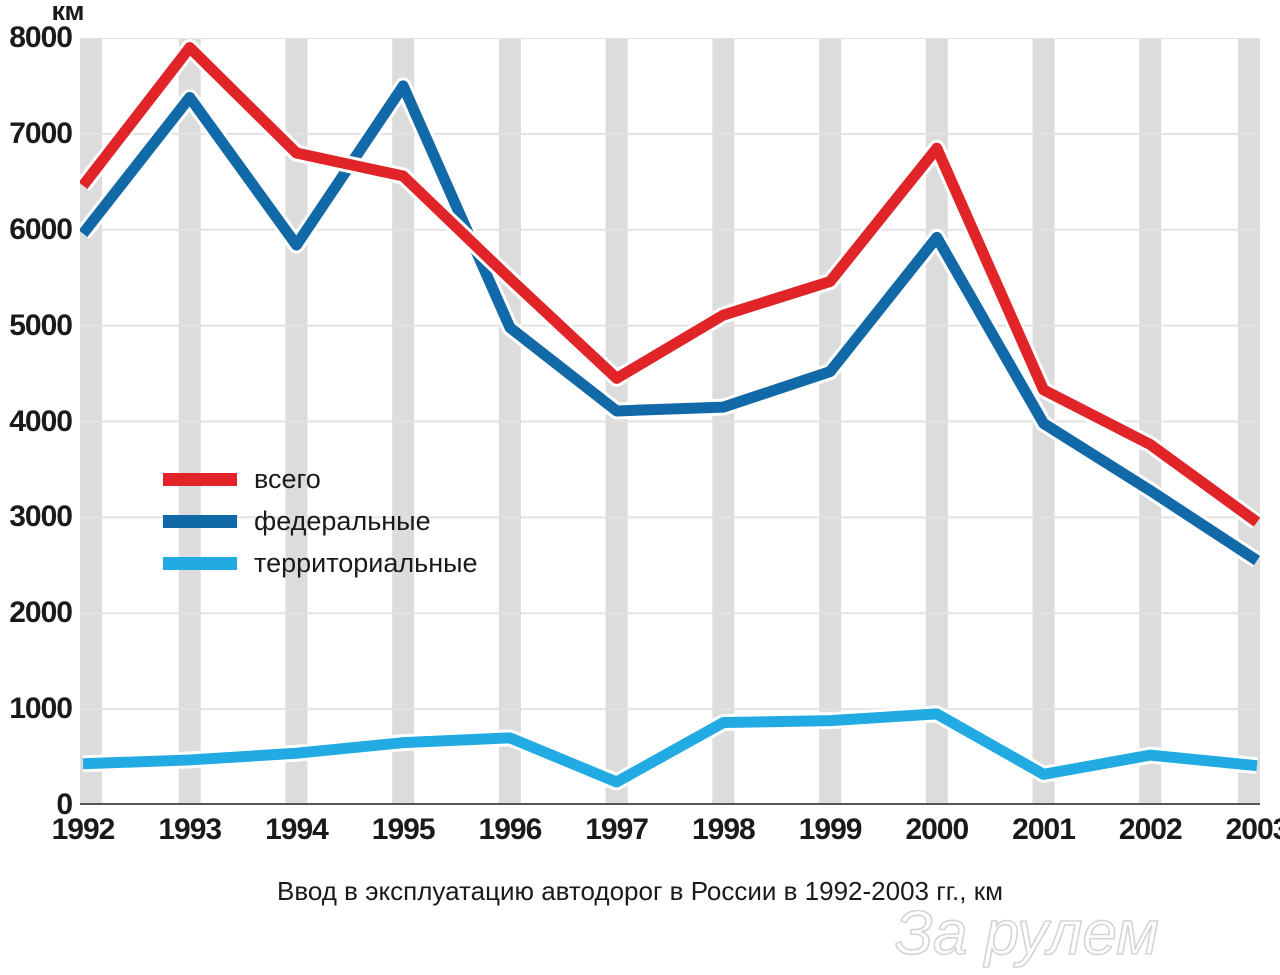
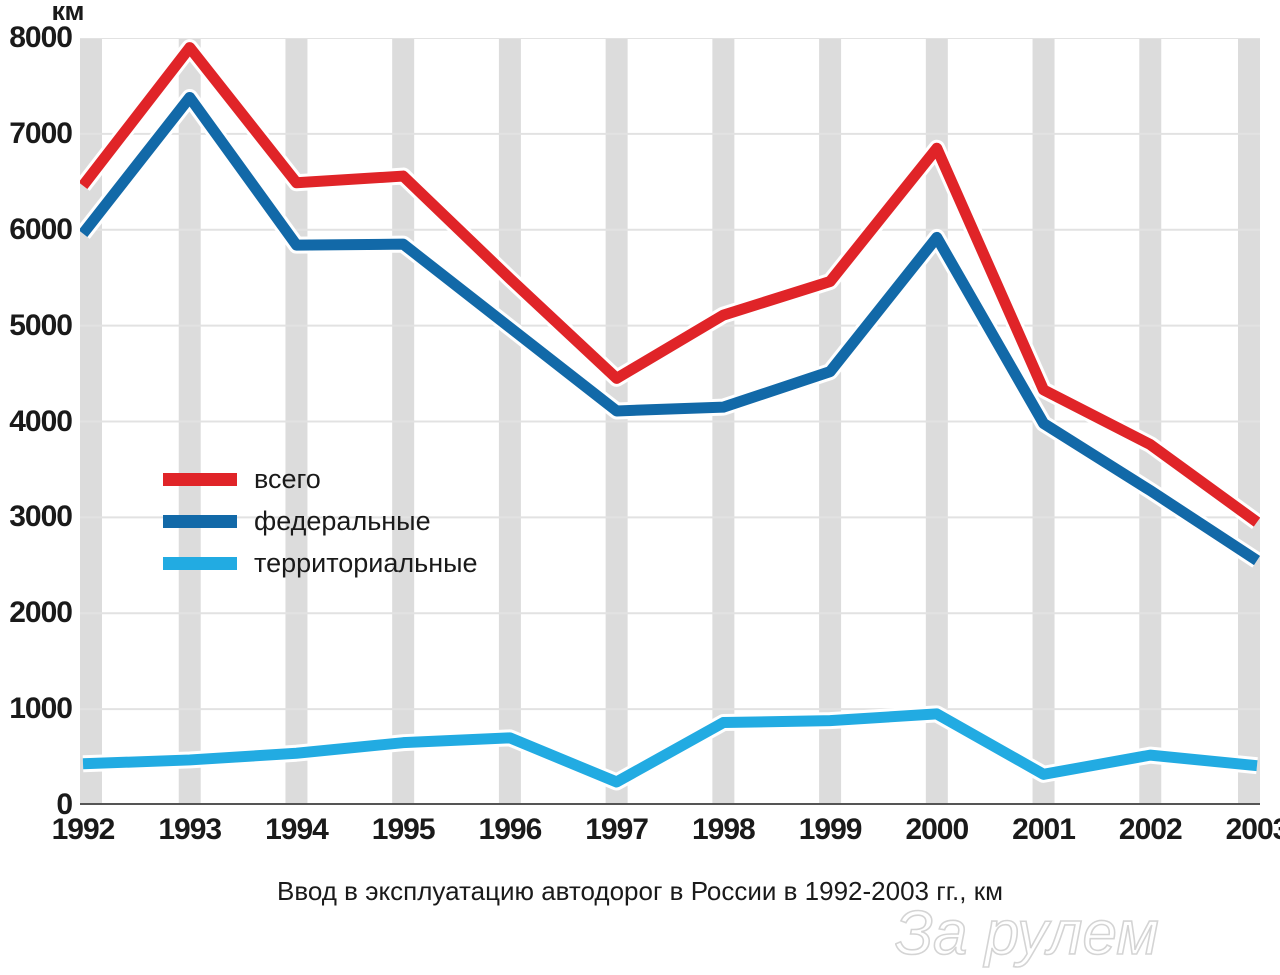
всего/1994: 6800 -> 6500
федеральные/1995: 7500 -> 5800
